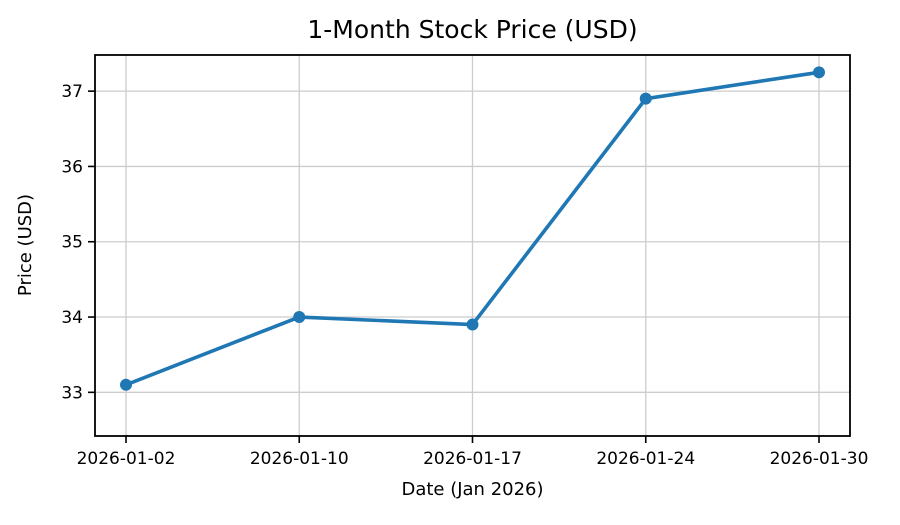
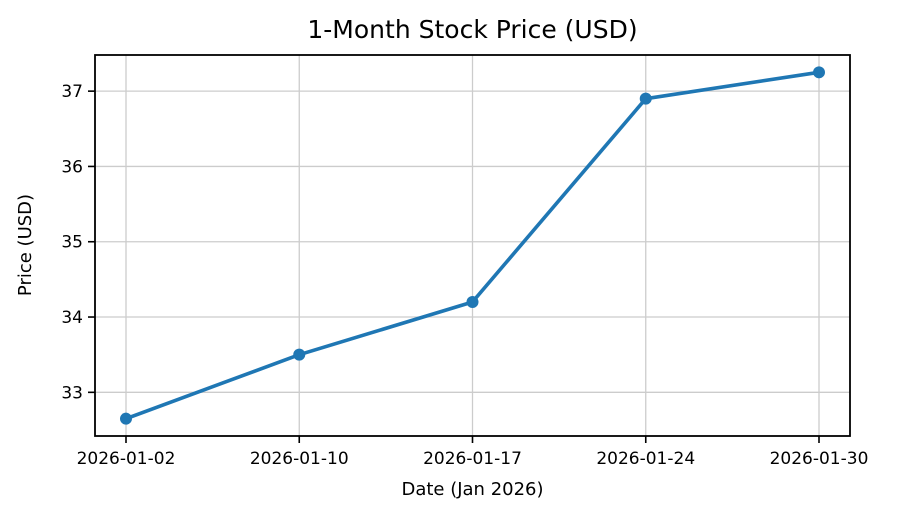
2026-01-02: 33.1 -> 32.6
2026-01-10: 34.0 -> 33.5
2026-01-17: 33.9 -> 34.2
